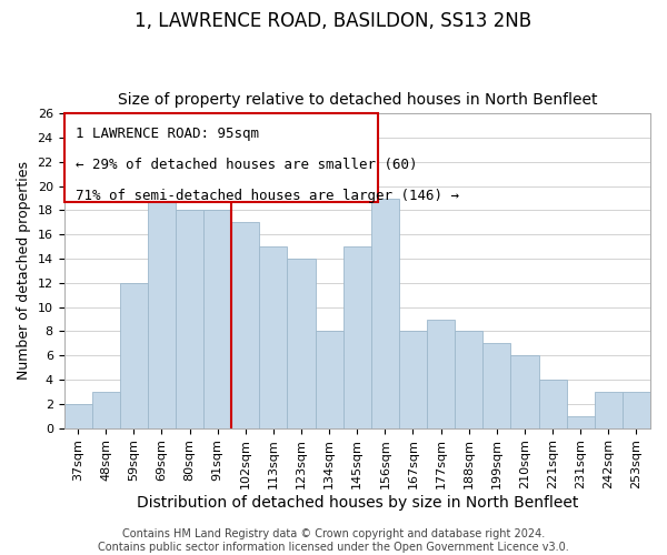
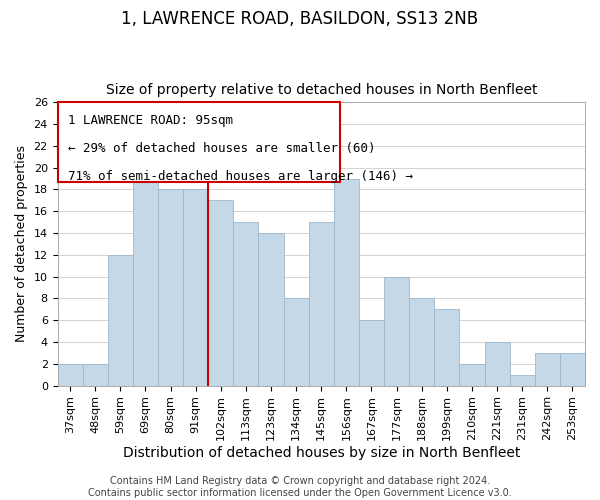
48sqm: 3 -> 2
167sqm: 8 -> 6
177sqm: 9 -> 10
210sqm: 6 -> 2
